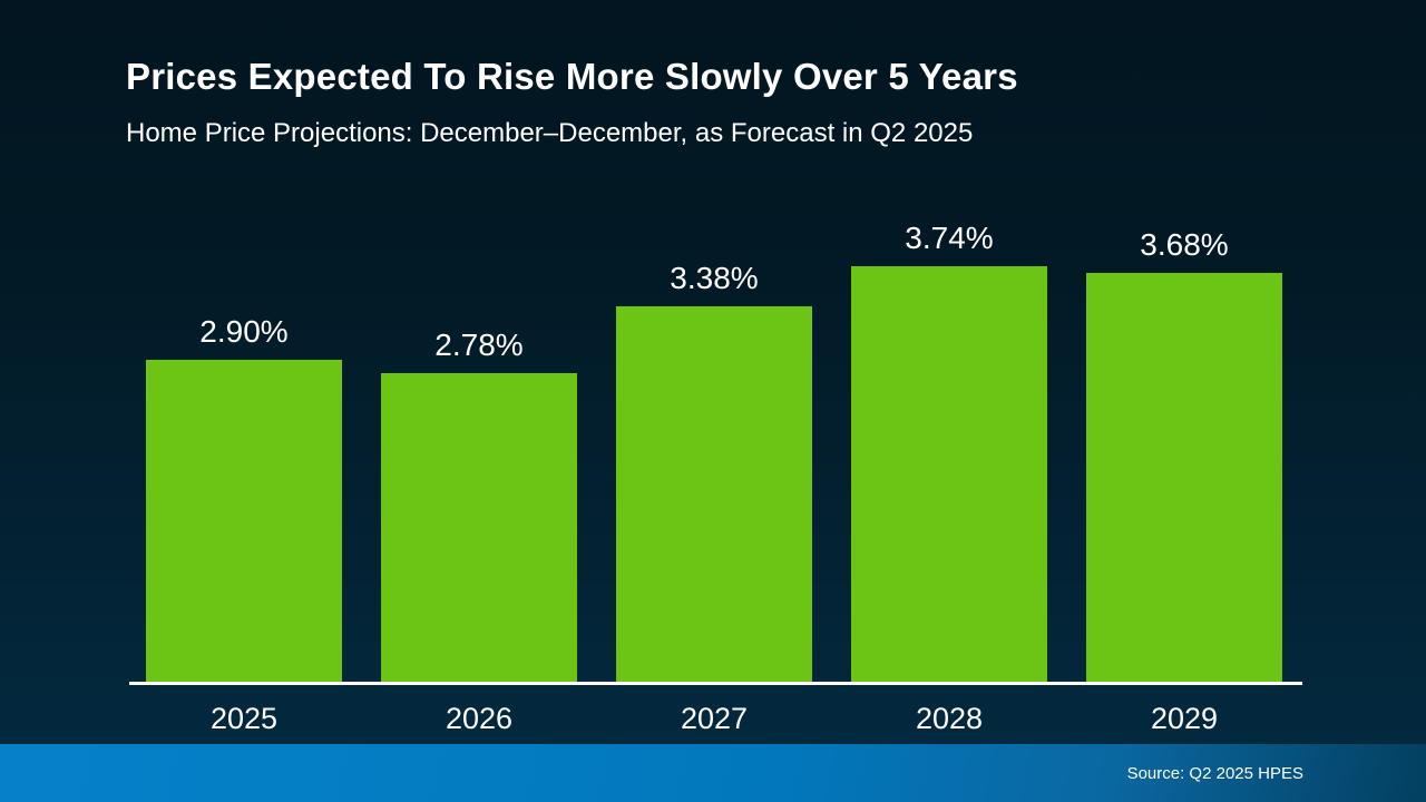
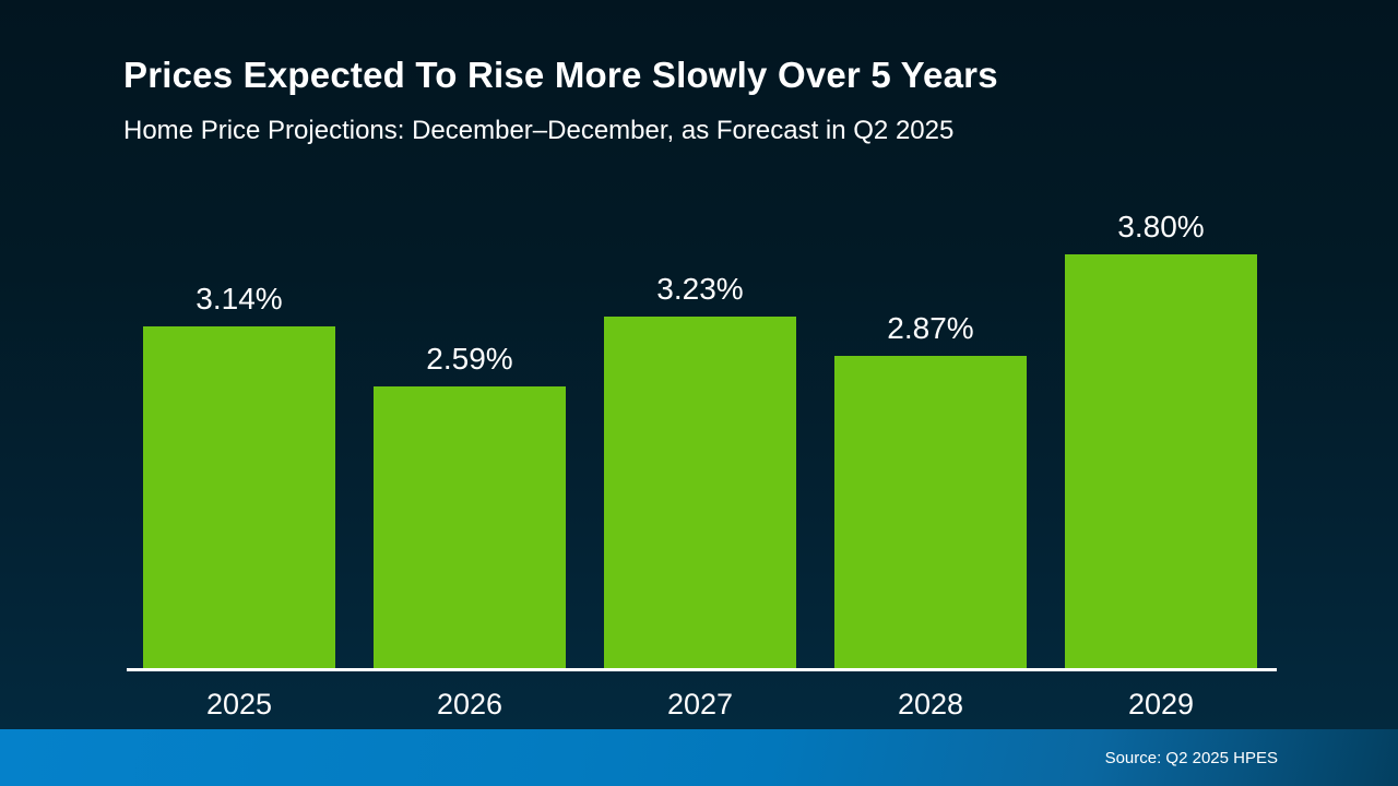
2025: 2.90% -> 3.14%
2026: 2.78% -> 2.59%
2027: 3.38% -> 3.23%
2028: 3.74% -> 2.87%
2029: 3.68% -> 3.80%
